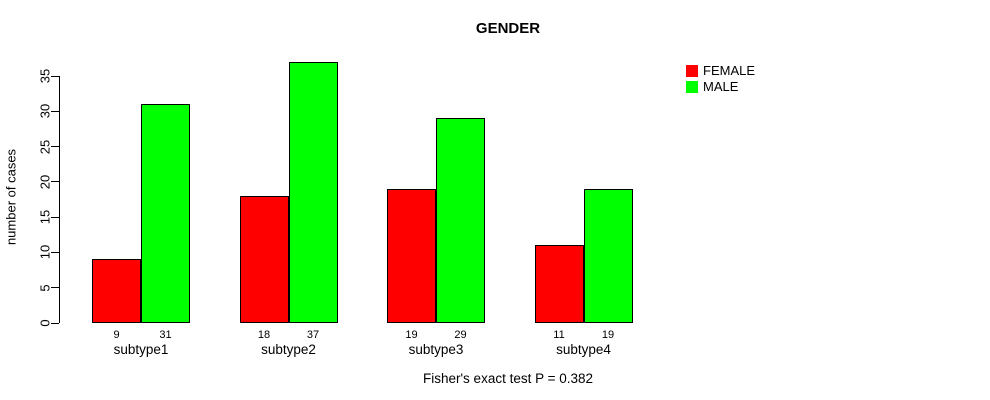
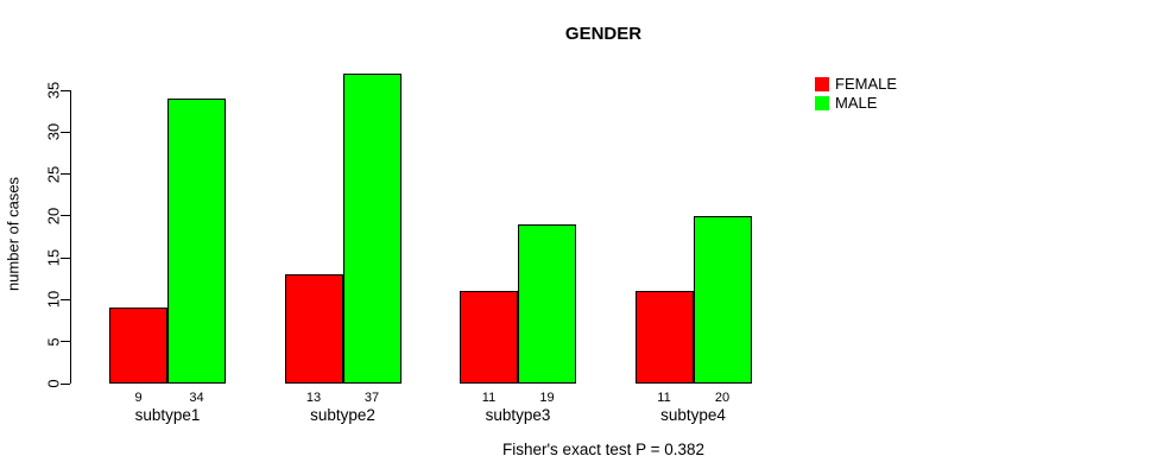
MALE/subtype1: 31 -> 34
FEMALE/subtype2: 18 -> 13
FEMALE/subtype3: 19 -> 11
MALE/subtype3: 29 -> 19
MALE/subtype4: 19 -> 20
